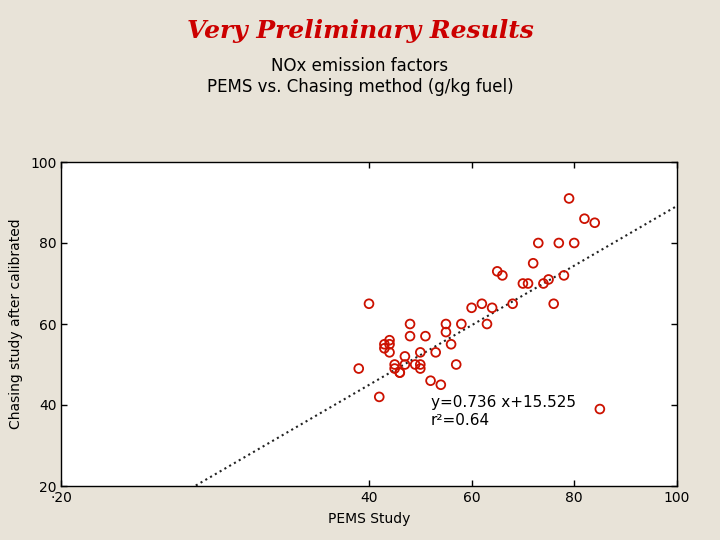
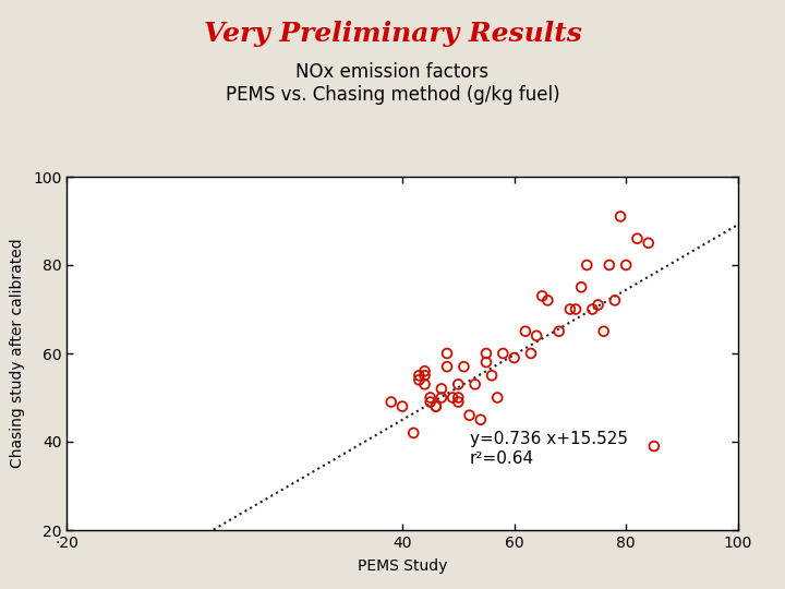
40: 65 -> 48
60: 64 -> 59
